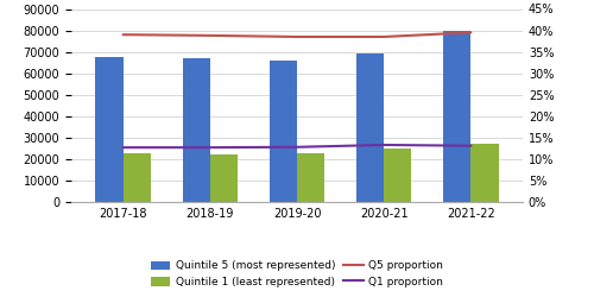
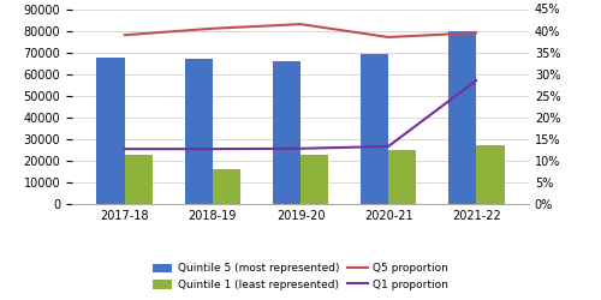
Q5 proportion/2018-19: 38.8% -> 40.5%
Quintile 1 (least represented)/2018-19: 22000 -> 16000
Q5 proportion/2019-20: 38.5% -> 41.5%
Q1 proportion/2021-22: 13.1% -> 28.5%
